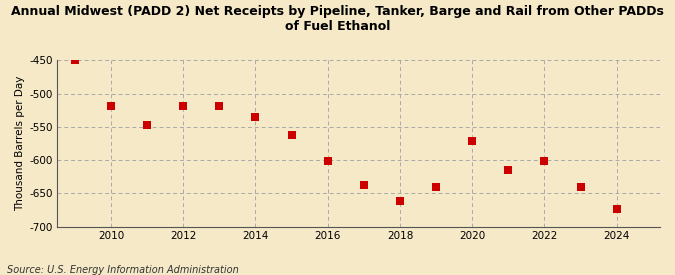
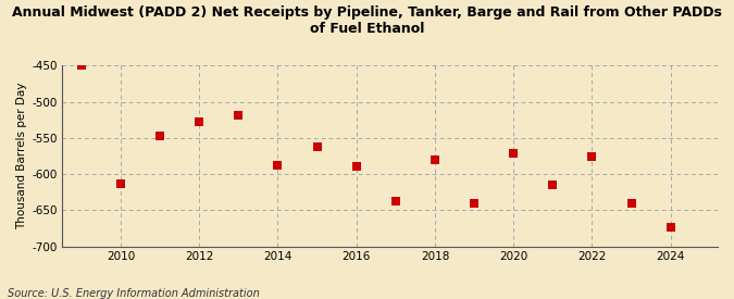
2010: -519 -> -614
2012: -519 -> -528
2014: -535 -> -588
2016: -601 -> -590
2018: -662 -> -580
2022: -601 -> -576
